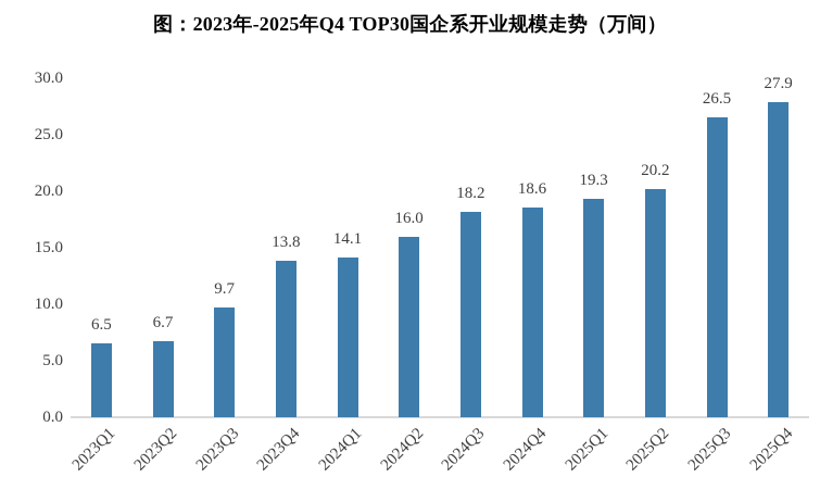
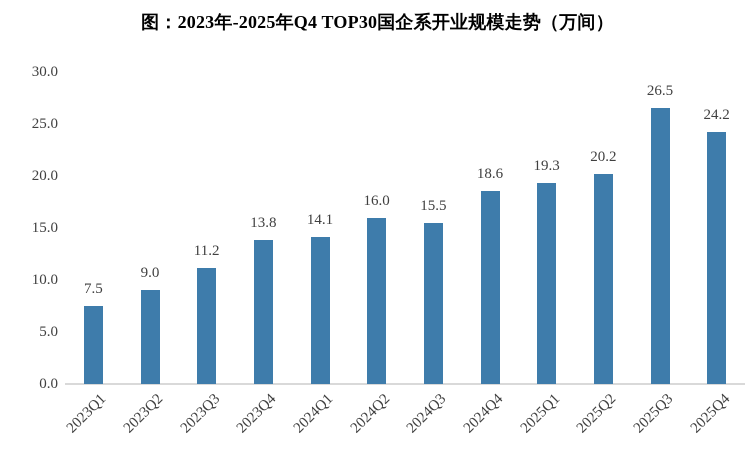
2023Q1: 6.5 -> 7.5
2023Q2: 6.7 -> 9.0
2023Q3: 9.7 -> 11.2
2024Q3: 18.2 -> 15.5
2025Q4: 27.9 -> 24.2
